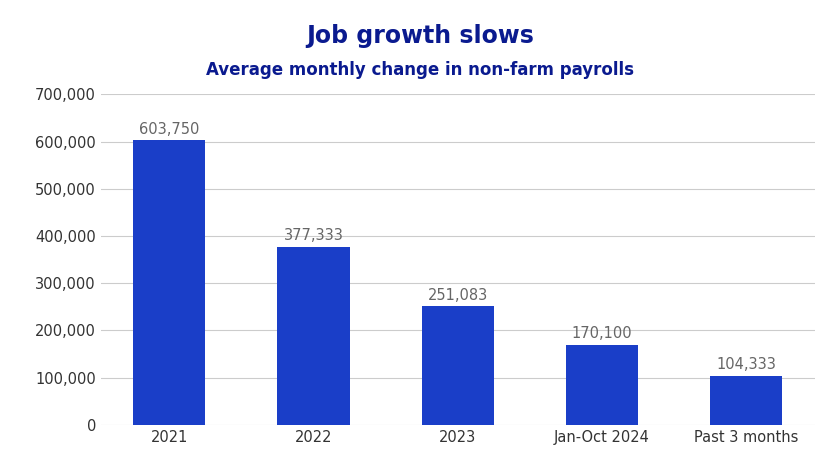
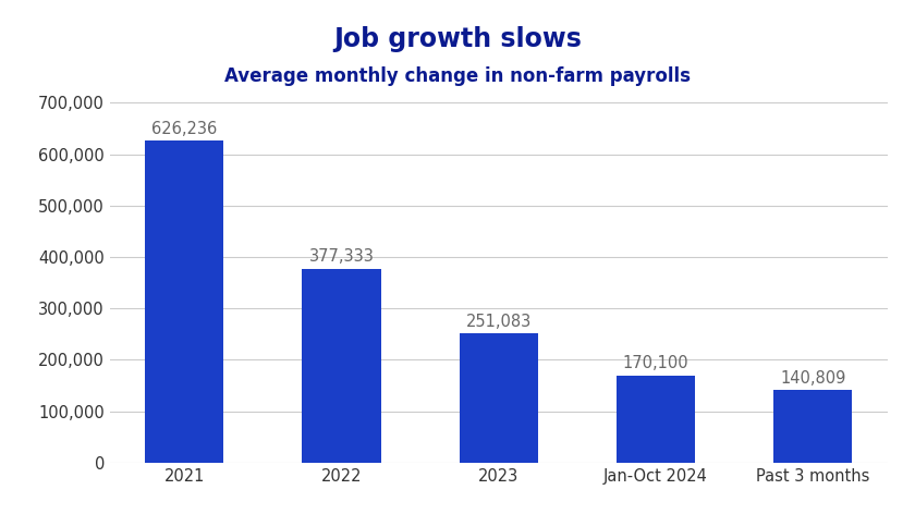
2021: 603,750 -> 626,236
Past 3 months: 104,333 -> 140,809
